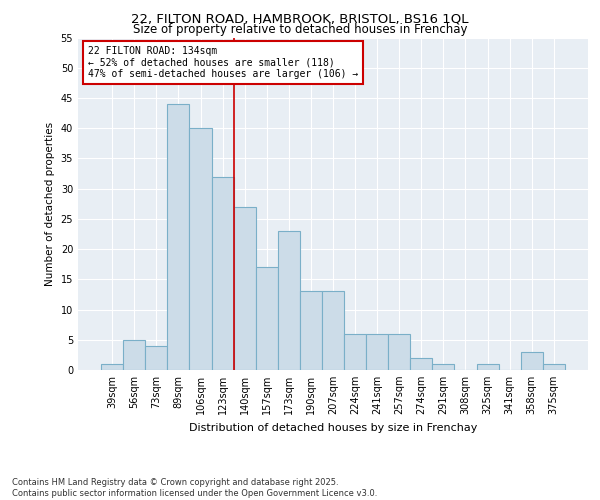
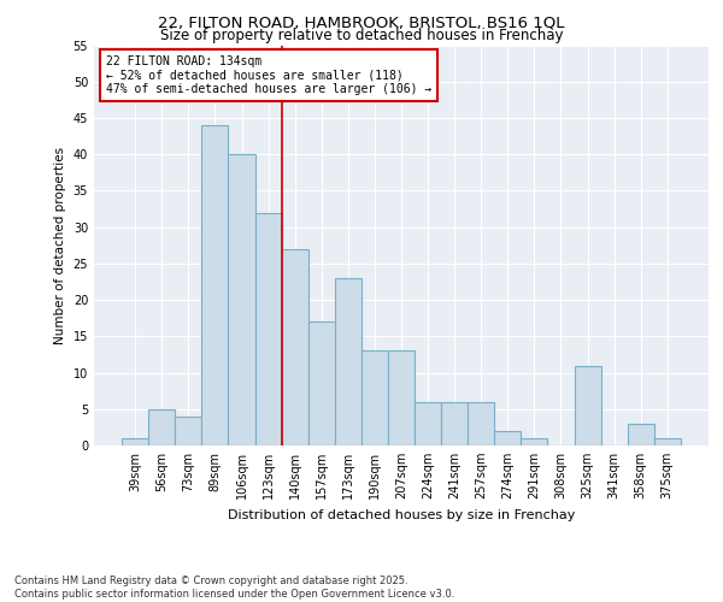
325sqm: 1 -> 11
